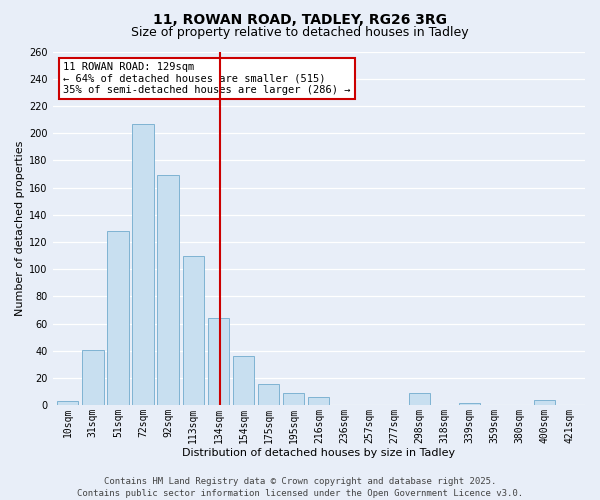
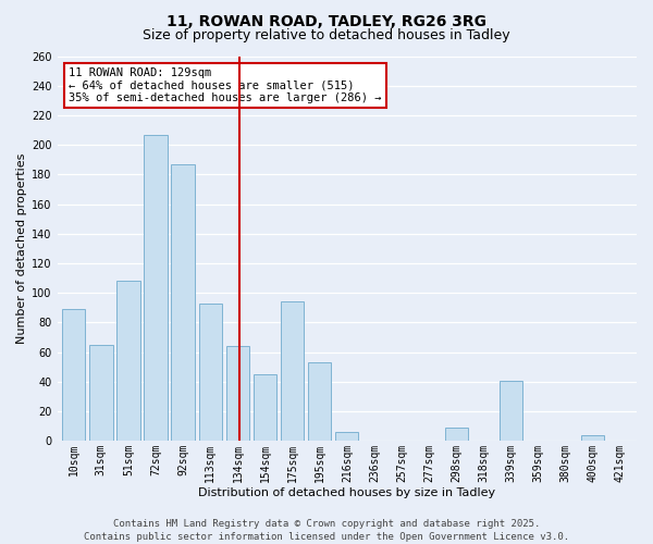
10sqm: 3 -> 89
31sqm: 41 -> 65
51sqm: 128 -> 108
92sqm: 169 -> 187
113sqm: 110 -> 93
154sqm: 36 -> 45
175sqm: 16 -> 94
195sqm: 9 -> 53
339sqm: 2 -> 41
